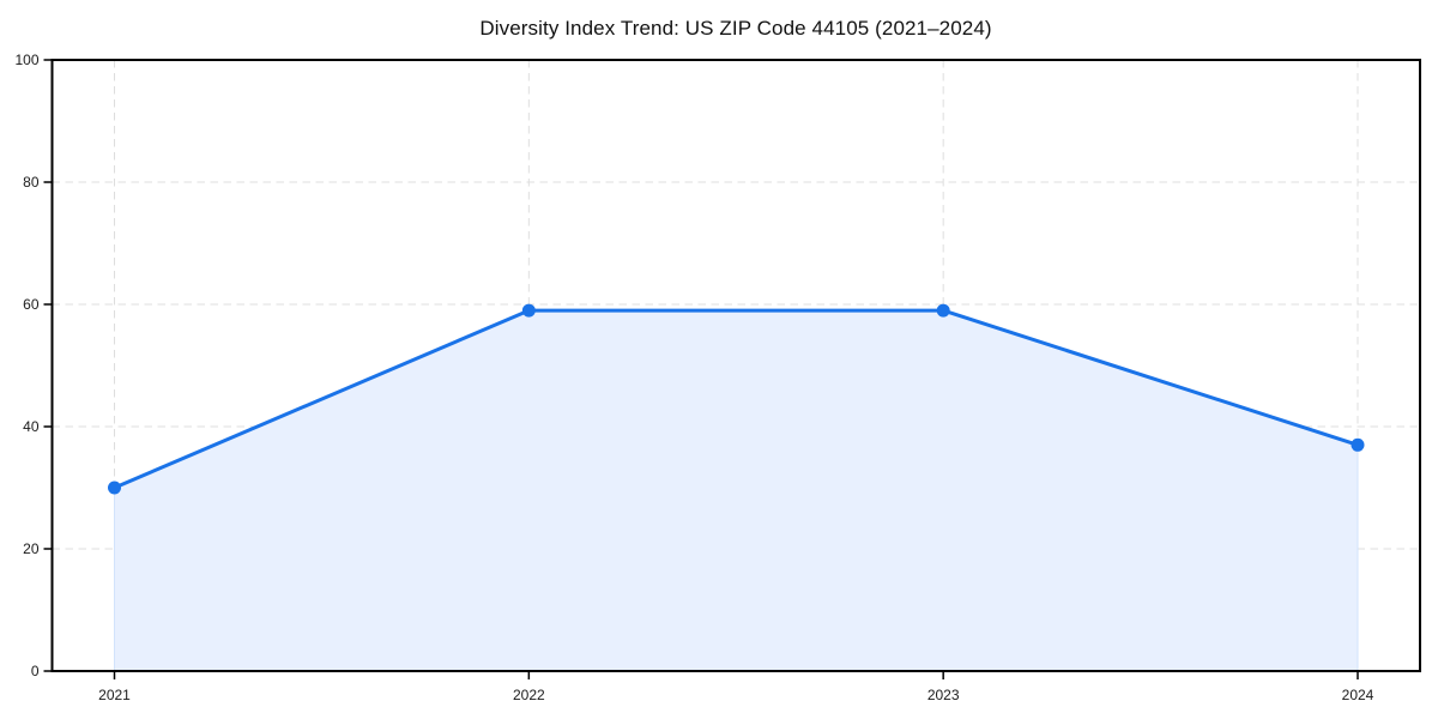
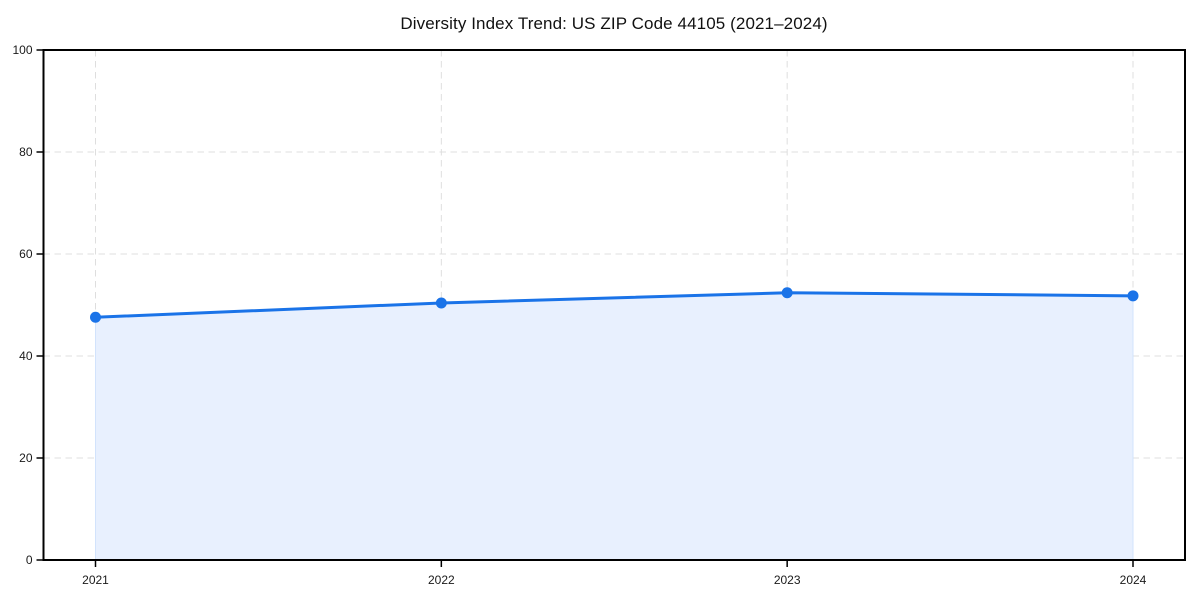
2021: 30 -> 48
2022: 59 -> 50
2023: 59 -> 52
2024: 37 -> 52
